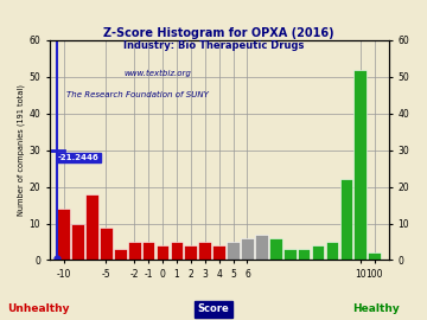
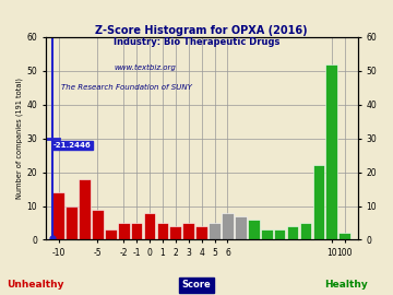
0: 4 -> 8
6: 6 -> 8
